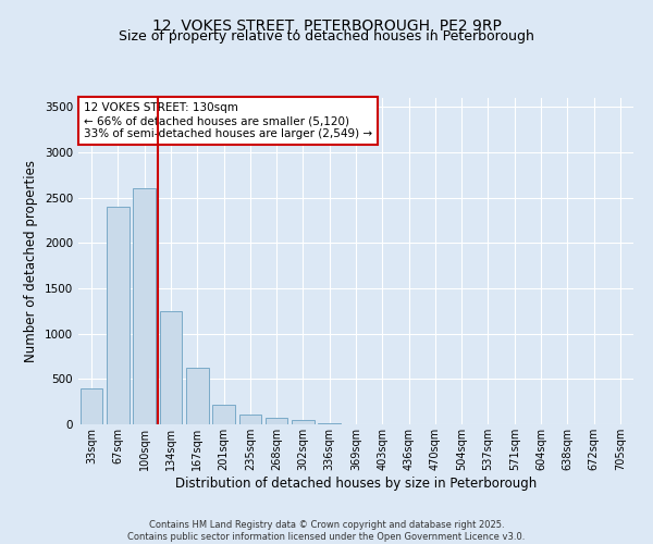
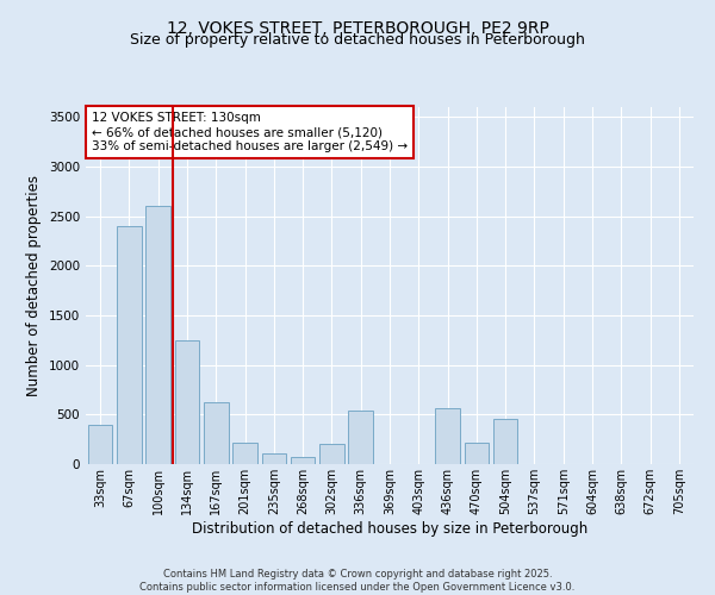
302sqm: 50 -> 200
336sqm: 10 -> 540
436sqm: 0 -> 560
470sqm: 0 -> 220
504sqm: 0 -> 460
